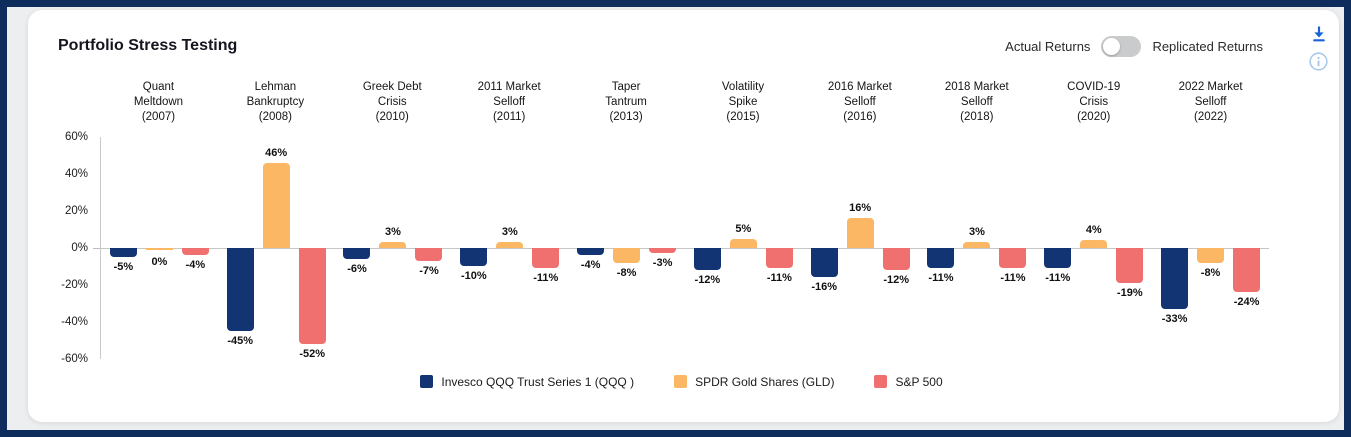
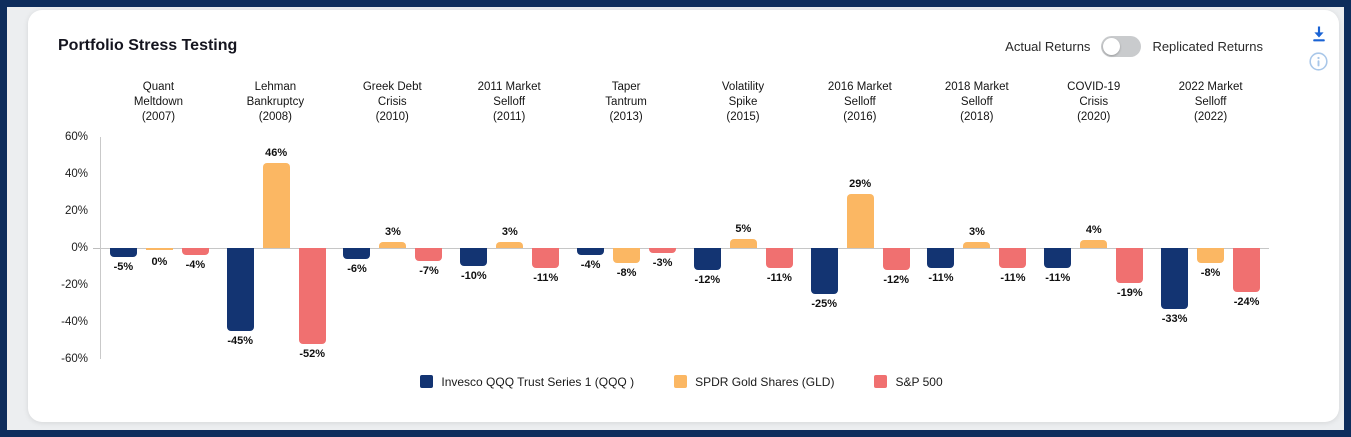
Invesco QQQ Trust Series 1 (QQQ )/2016 Market Selloff (2016): -16% -> -25%
SPDR Gold Shares (GLD)/2016 Market Selloff (2016): 16% -> 29%
